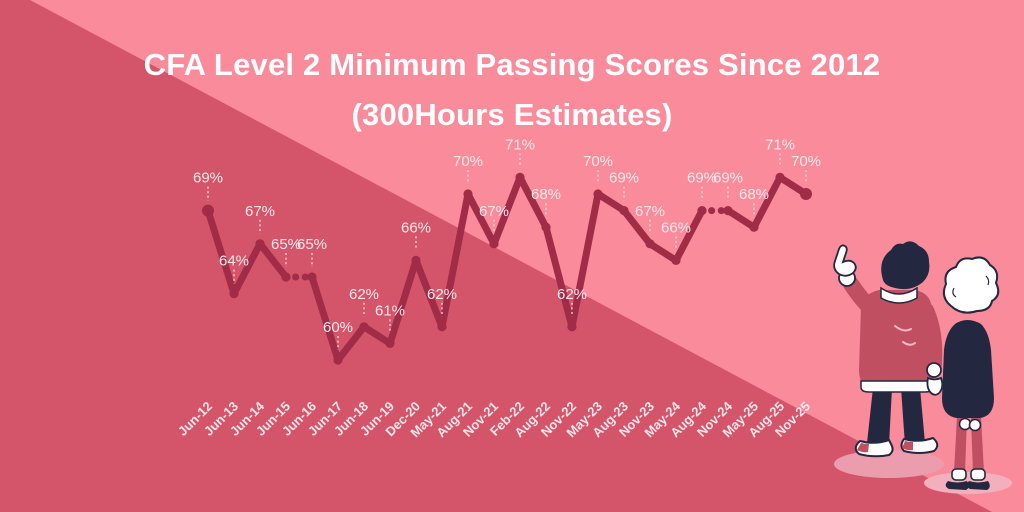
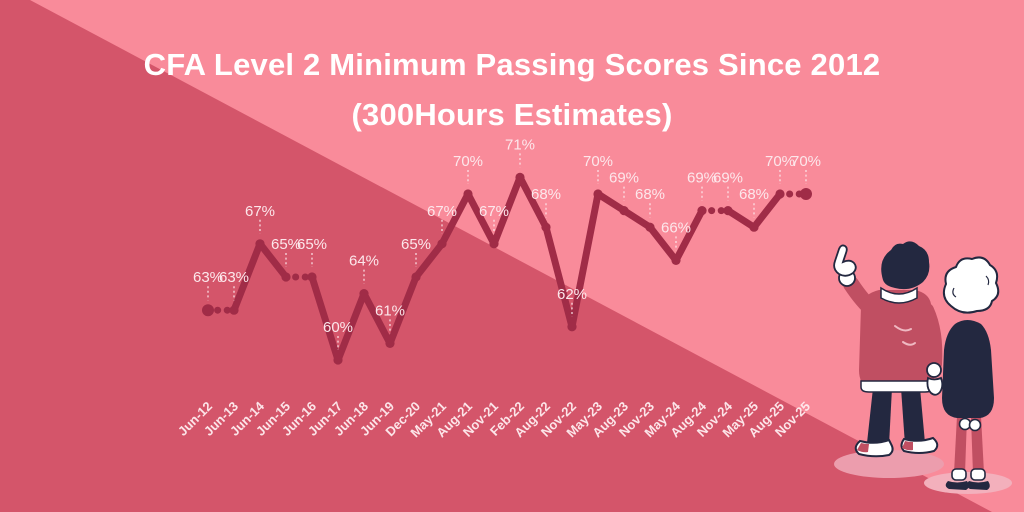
Jun-12: 69% -> 63%
Jun-13: 64% -> 63%
Jun-18: 62% -> 64%
Dec-20: 66% -> 65%
May-21: 62% -> 67%
Nov-23: 67% -> 68%
Aug-25: 71% -> 70%
